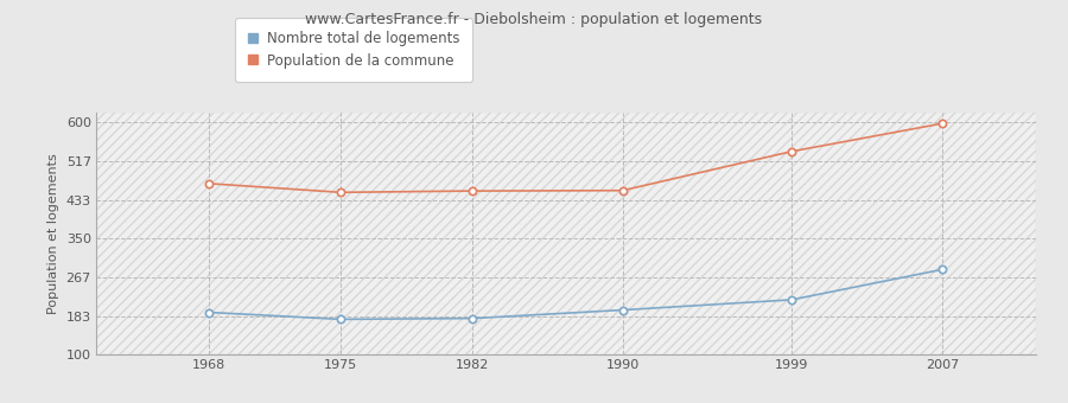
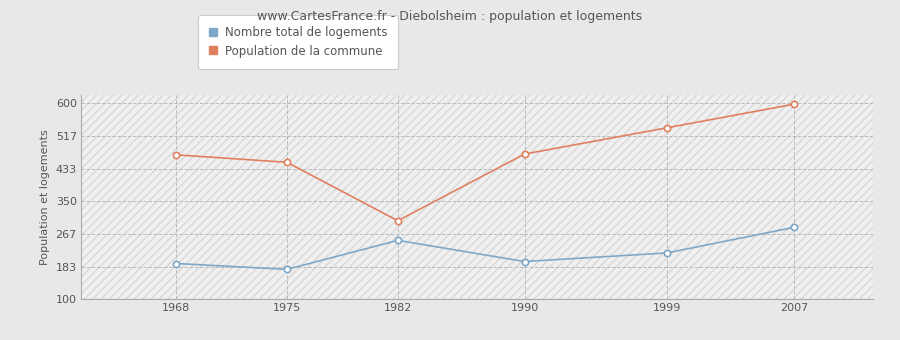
Nombre total de logements/1982: 178 -> 250
Population de la commune/1982: 452 -> 300
Population de la commune/1990: 453 -> 470
